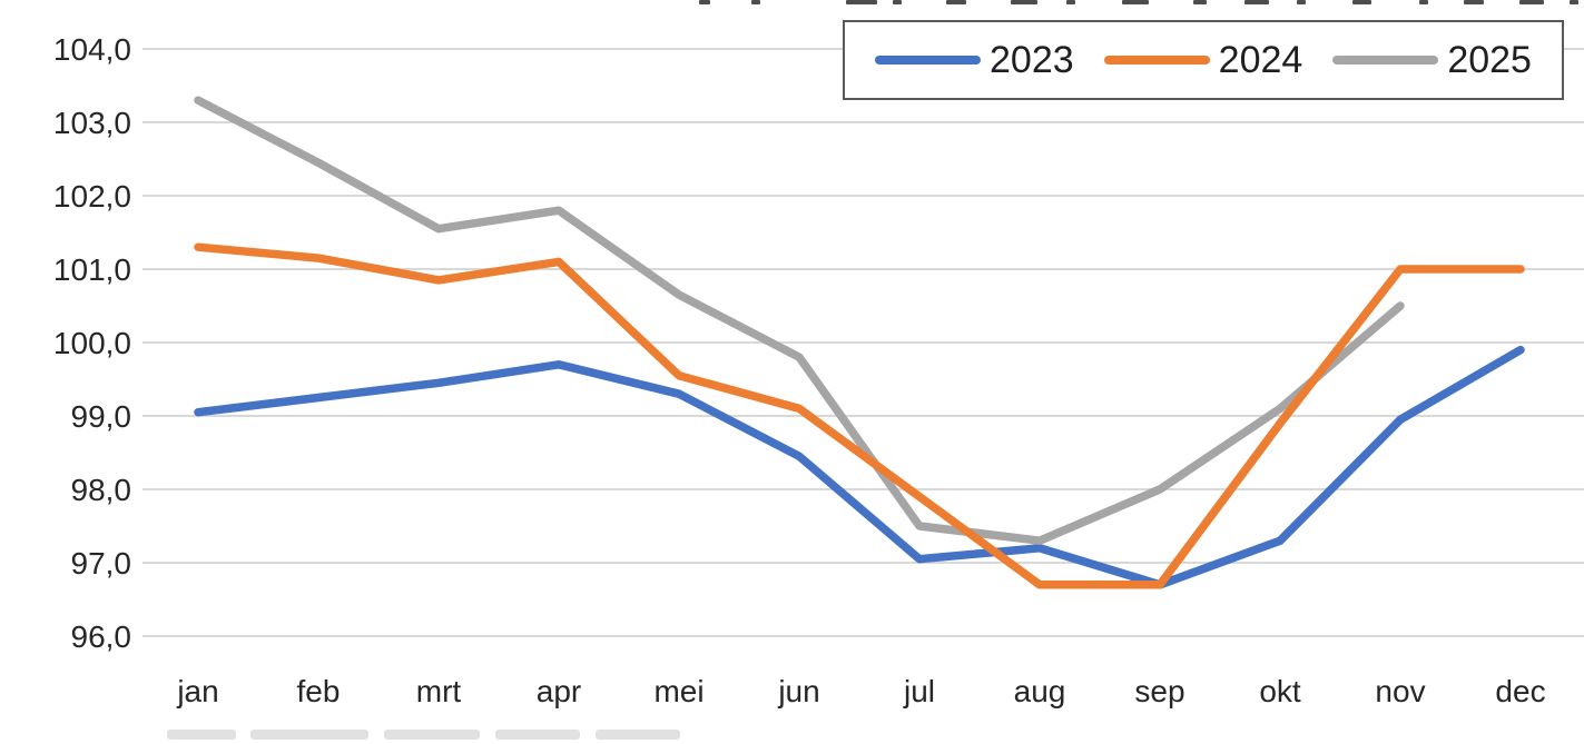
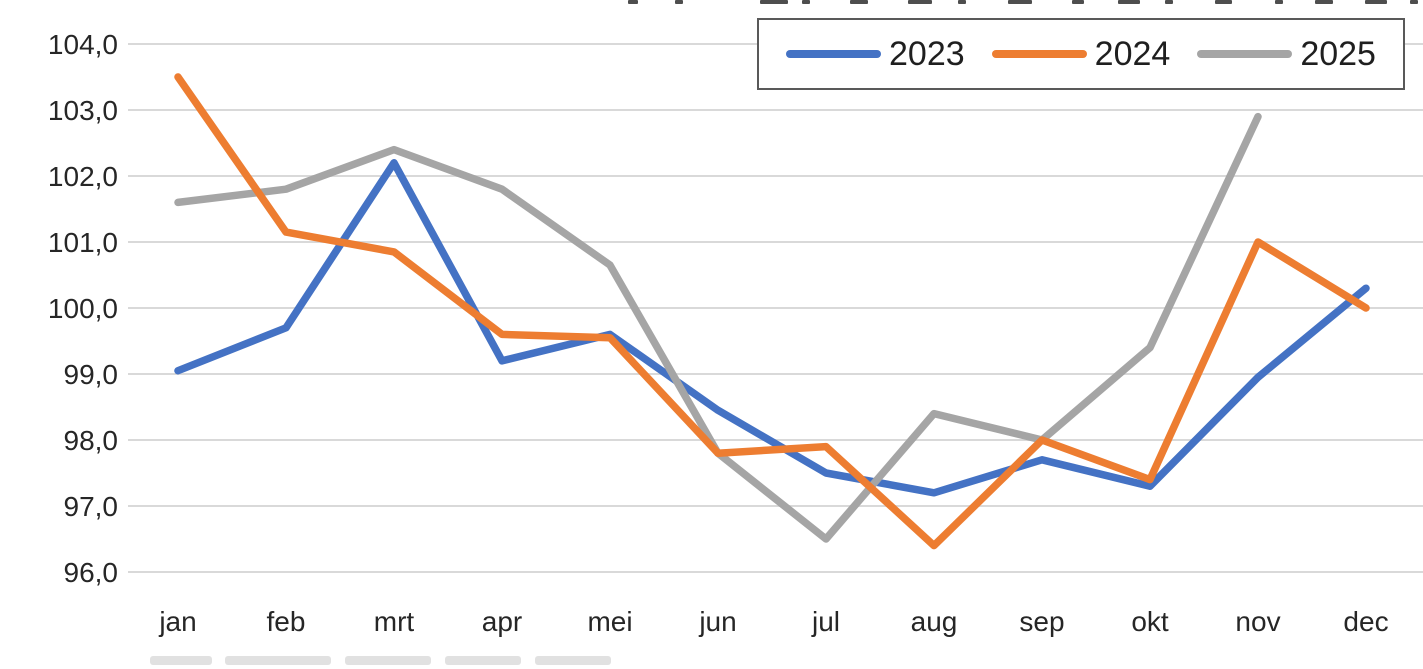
2024/jan: 101,3 -> 103,5
2025/jan: 103,3 -> 101,6
2023/feb: 99,2 -> 99,7
2025/feb: 102,5 -> 101,8
2023/mrt: 99,5 -> 102,2
2025/mrt: 101,5 -> 102,4
2023/apr: 99,7 -> 99,2
2024/apr: 101,1 -> 99,6
2023/mei: 99,3 -> 99,6
2024/jun: 99,1 -> 97,8
2025/jun: 99,8 -> 97,8
2023/jul: 97,0 -> 97,5
2025/jul: 97,5 -> 96,5
2024/aug: 96,7 -> 96,4
2025/aug: 97,3 -> 98,4
2023/sep: 96,7 -> 97,7
2024/sep: 96,7 -> 98,0
2024/okt: 98,9 -> 97,4
2025/okt: 99,1 -> 99,4
2025/nov: 100,5 -> 102,9
2023/dec: 99,9 -> 100,3
2024/dec: 101,0 -> 100,0
